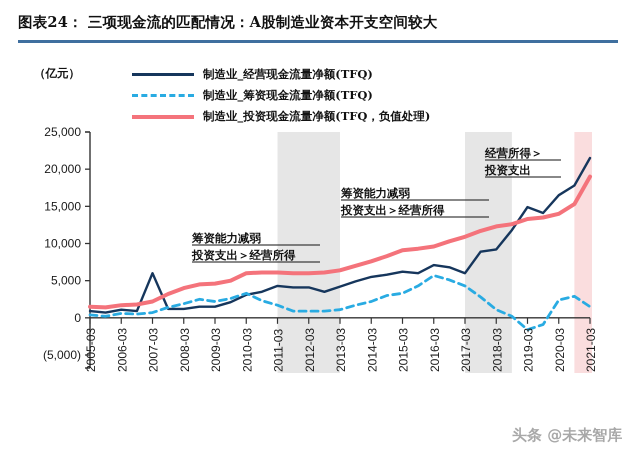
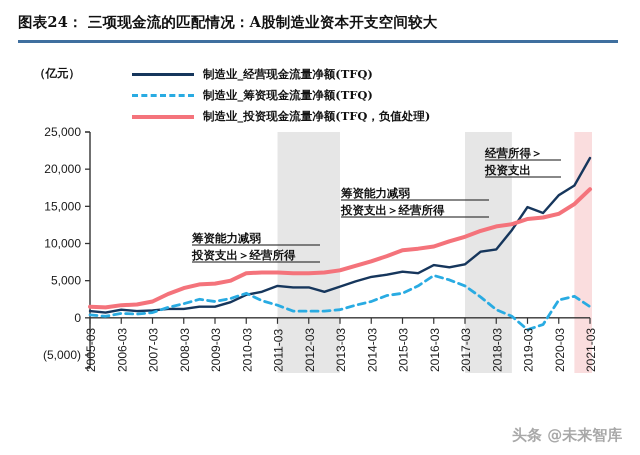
制造业_经营现金流量净额(TFQ)/2007-03: 6000 -> 1000
制造业_经营现金流量净额(TFQ)/2017-03: 6000 -> 7000
制造业_投资现金流量净额(TFQ，负值处理)/2021-03: 19000 -> 17000
